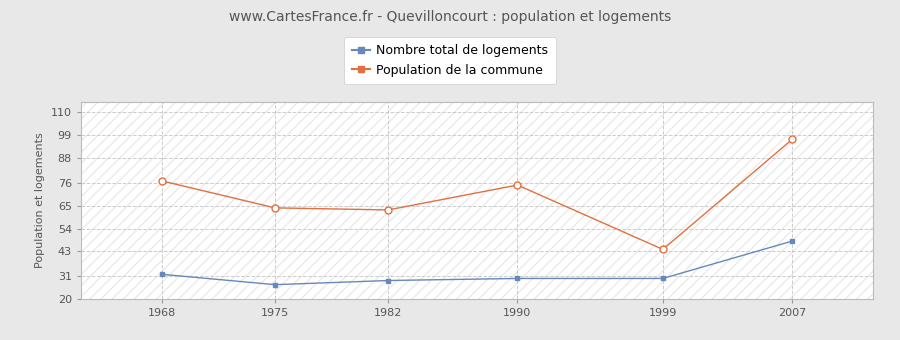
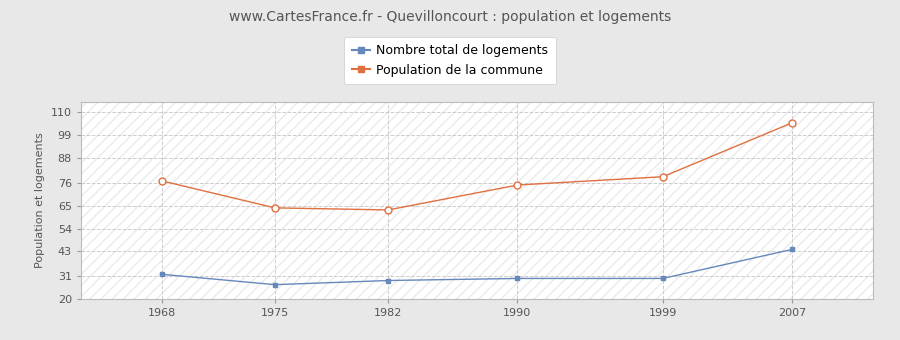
Population de la commune/1999: 44 -> 79
Nombre total de logements/2007: 48 -> 44
Population de la commune/2007: 97 -> 105
